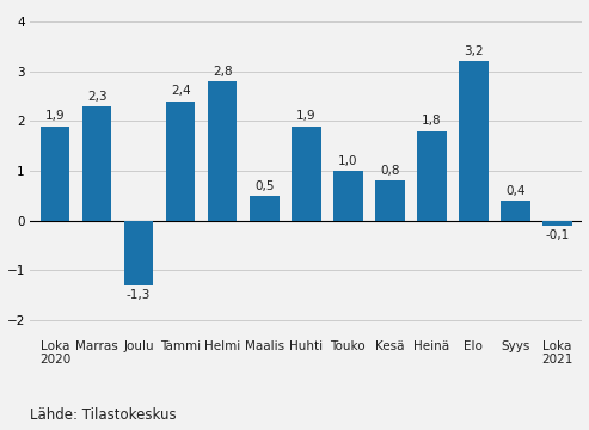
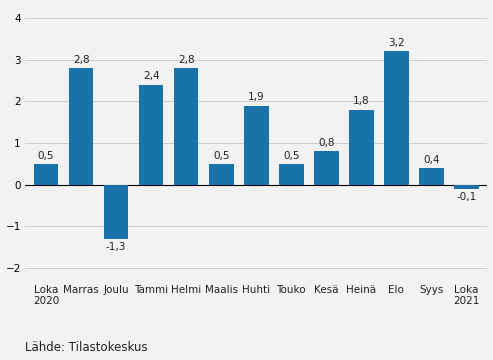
Loka 2020: 1,9 -> 0,5
Marras: 2,3 -> 2,8
Touko: 1,0 -> 0,5
